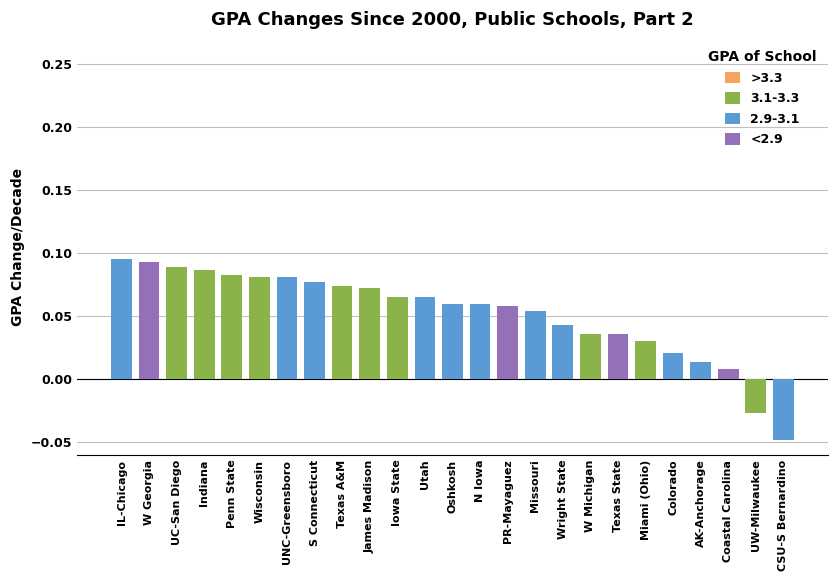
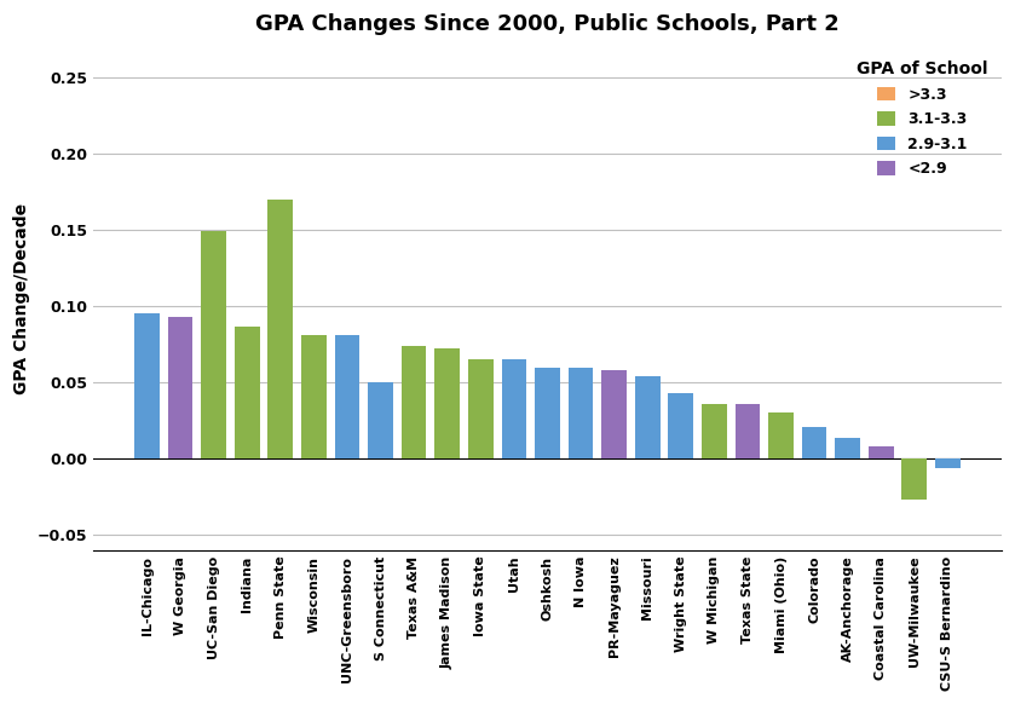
UC-San Diego: 0.089 -> 0.149
Penn State: 0.083 -> 0.170
S Connecticut: 0.077 -> 0.050
CSU-S Bernardino: -0.048 -> -0.006
